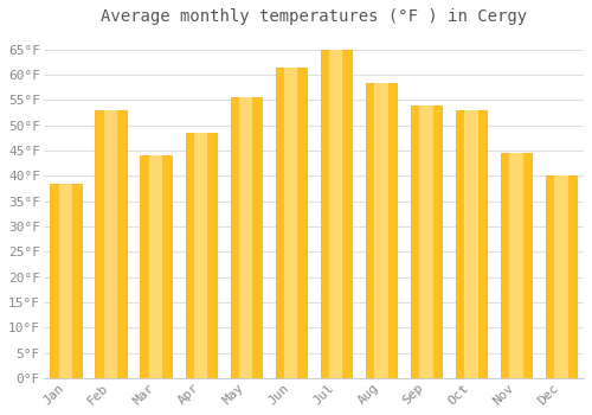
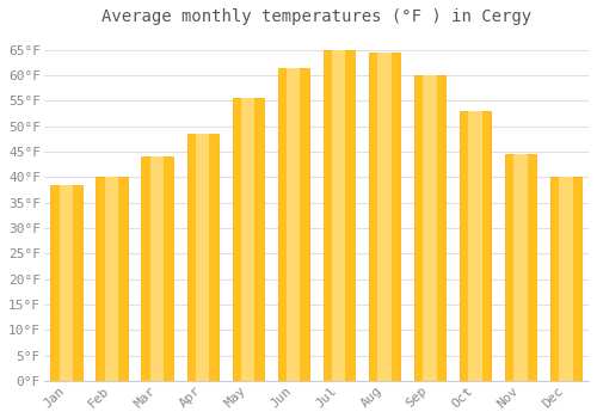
Feb: 53.0°F -> 40.0°F
Aug: 58.5°F -> 64.5°F
Sep: 54.0°F -> 60.0°F
